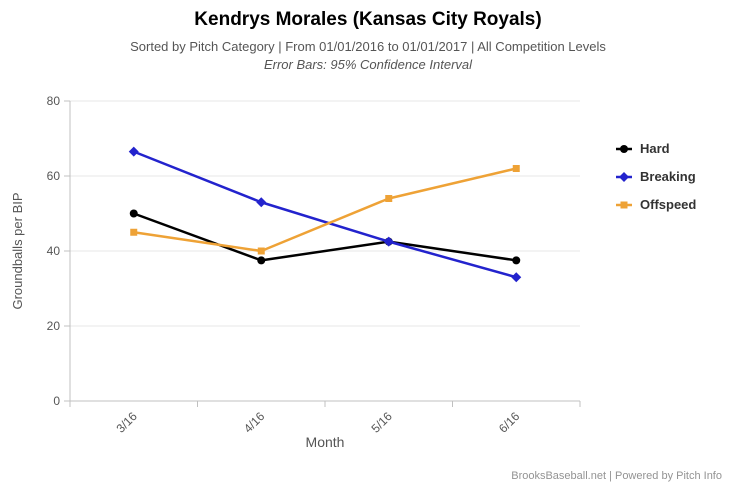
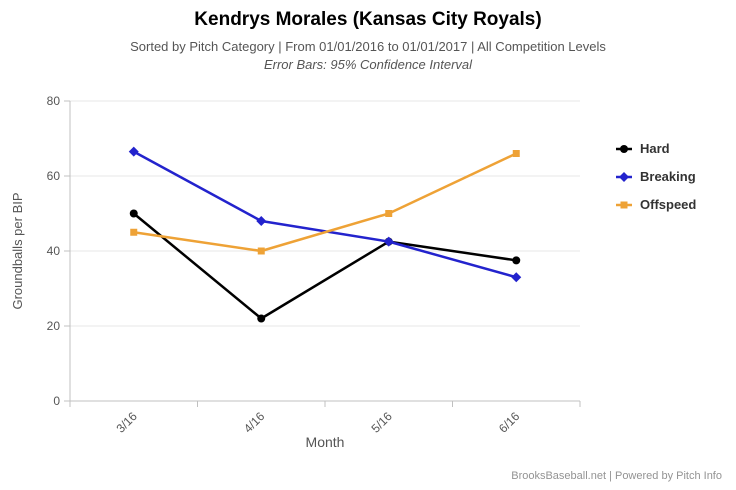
Hard/4/16: 38 -> 22
Breaking/4/16: 53 -> 48
Offspeed/5/16: 54 -> 50
Offspeed/6/16: 62 -> 66
